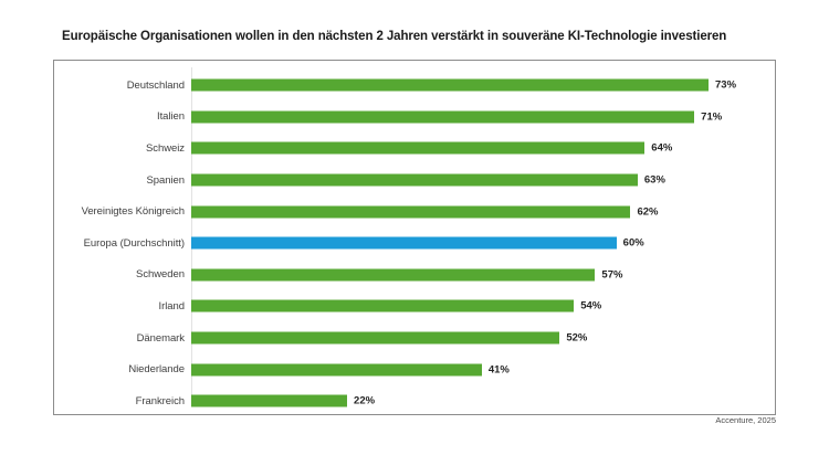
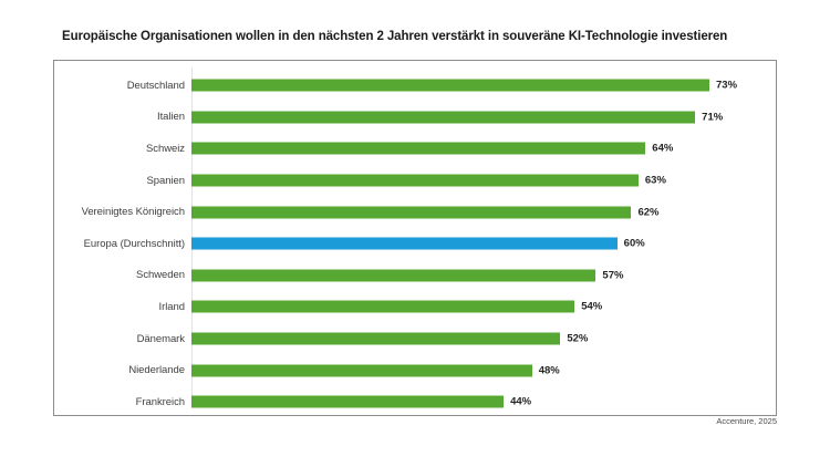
Niederlande: 41% -> 48%
Frankreich: 22% -> 44%
